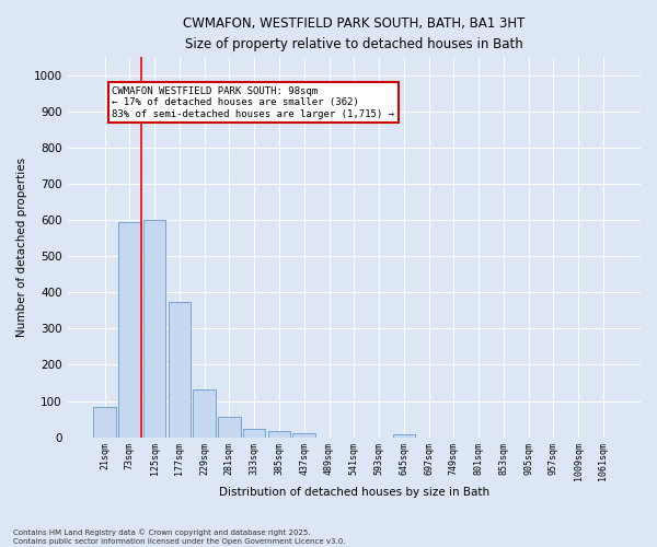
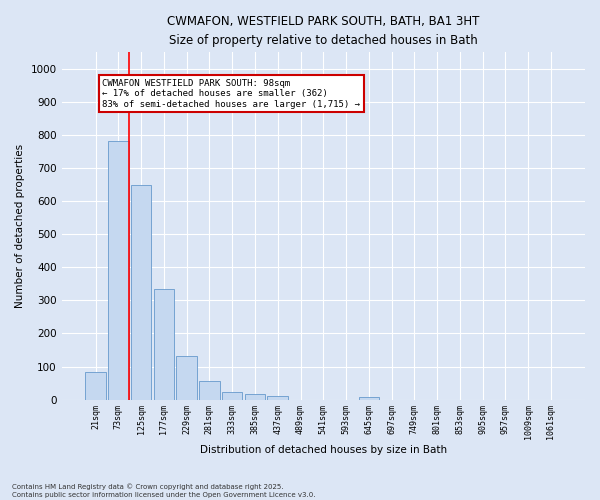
73sqm: 595 -> 783
125sqm: 600 -> 648
177sqm: 375 -> 335
